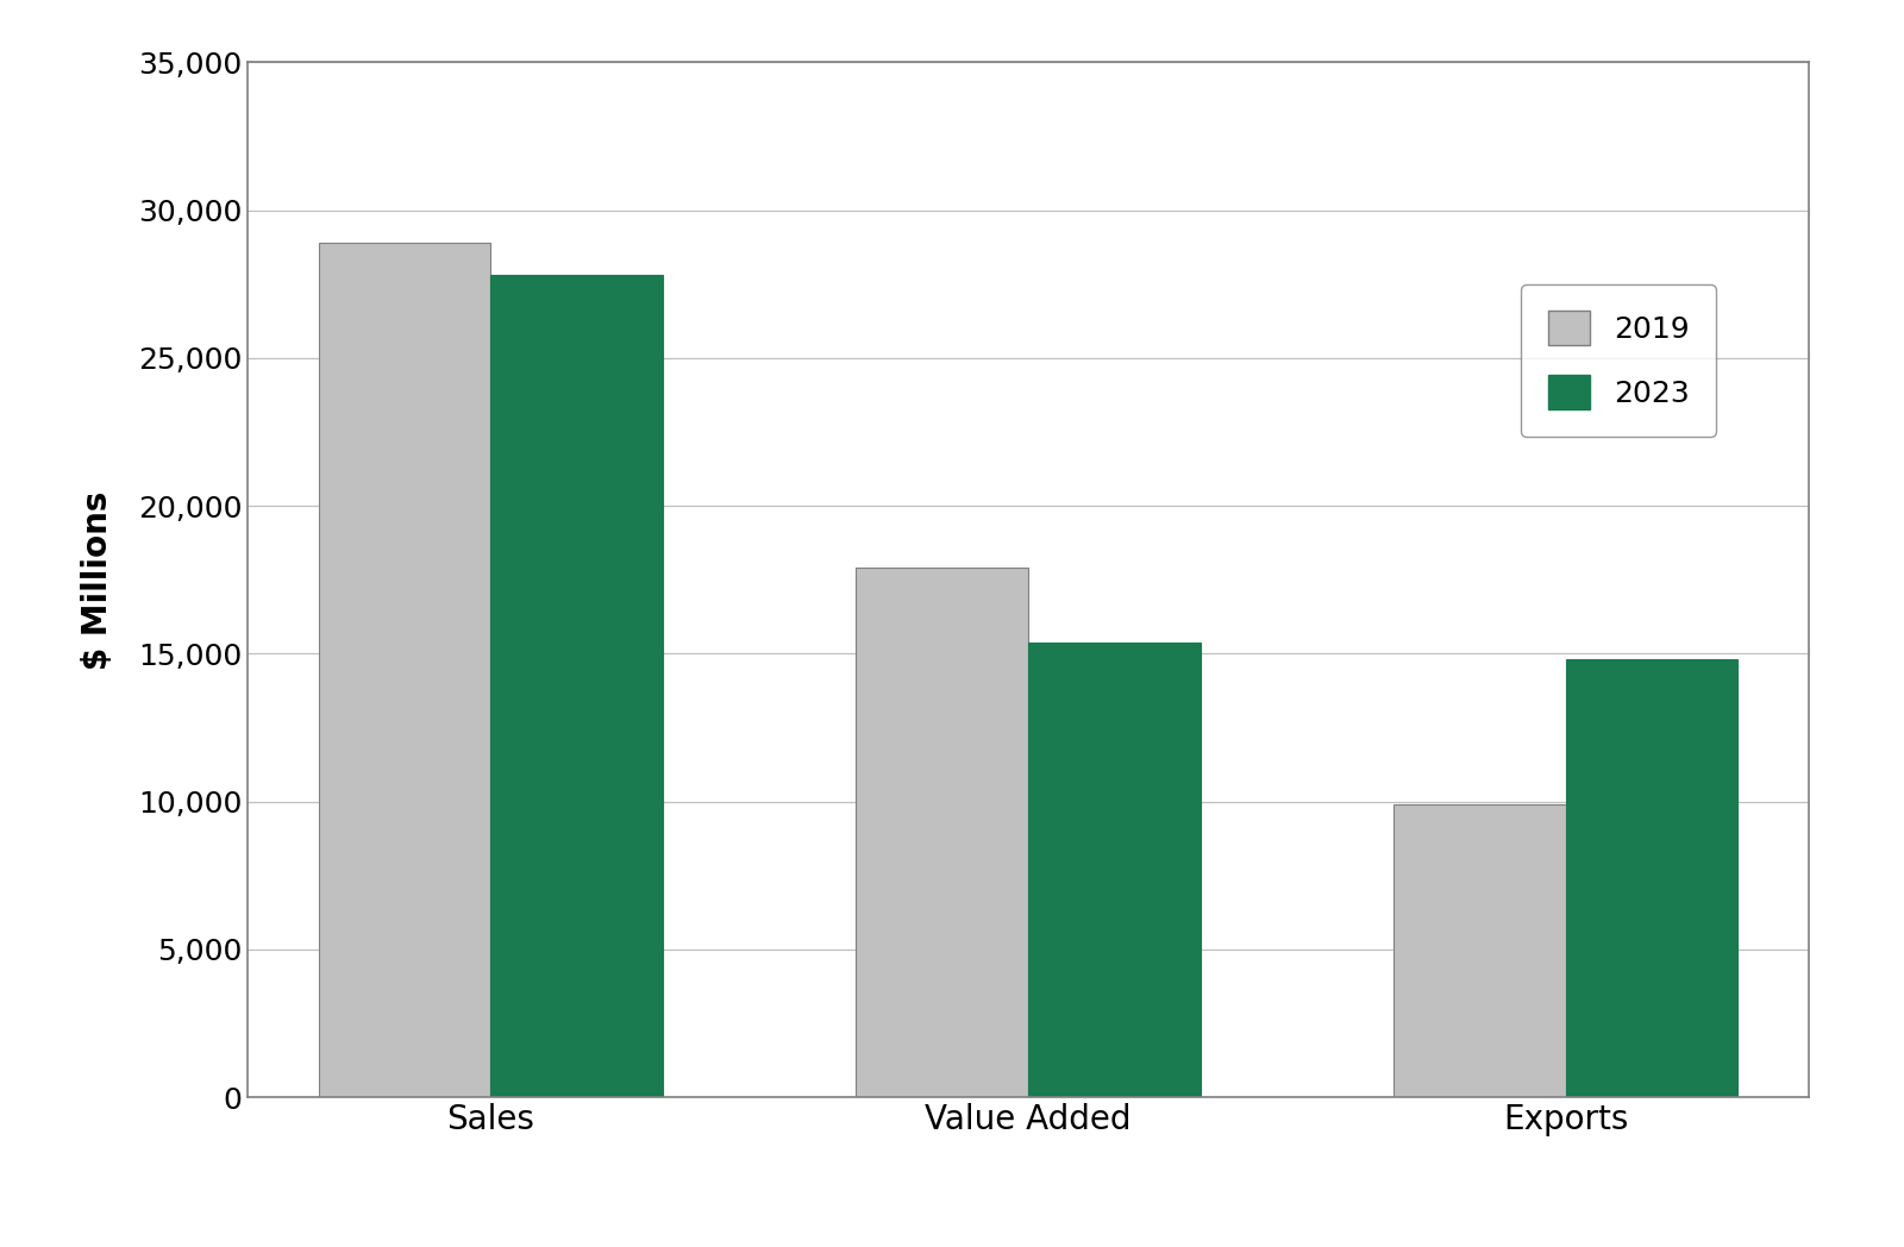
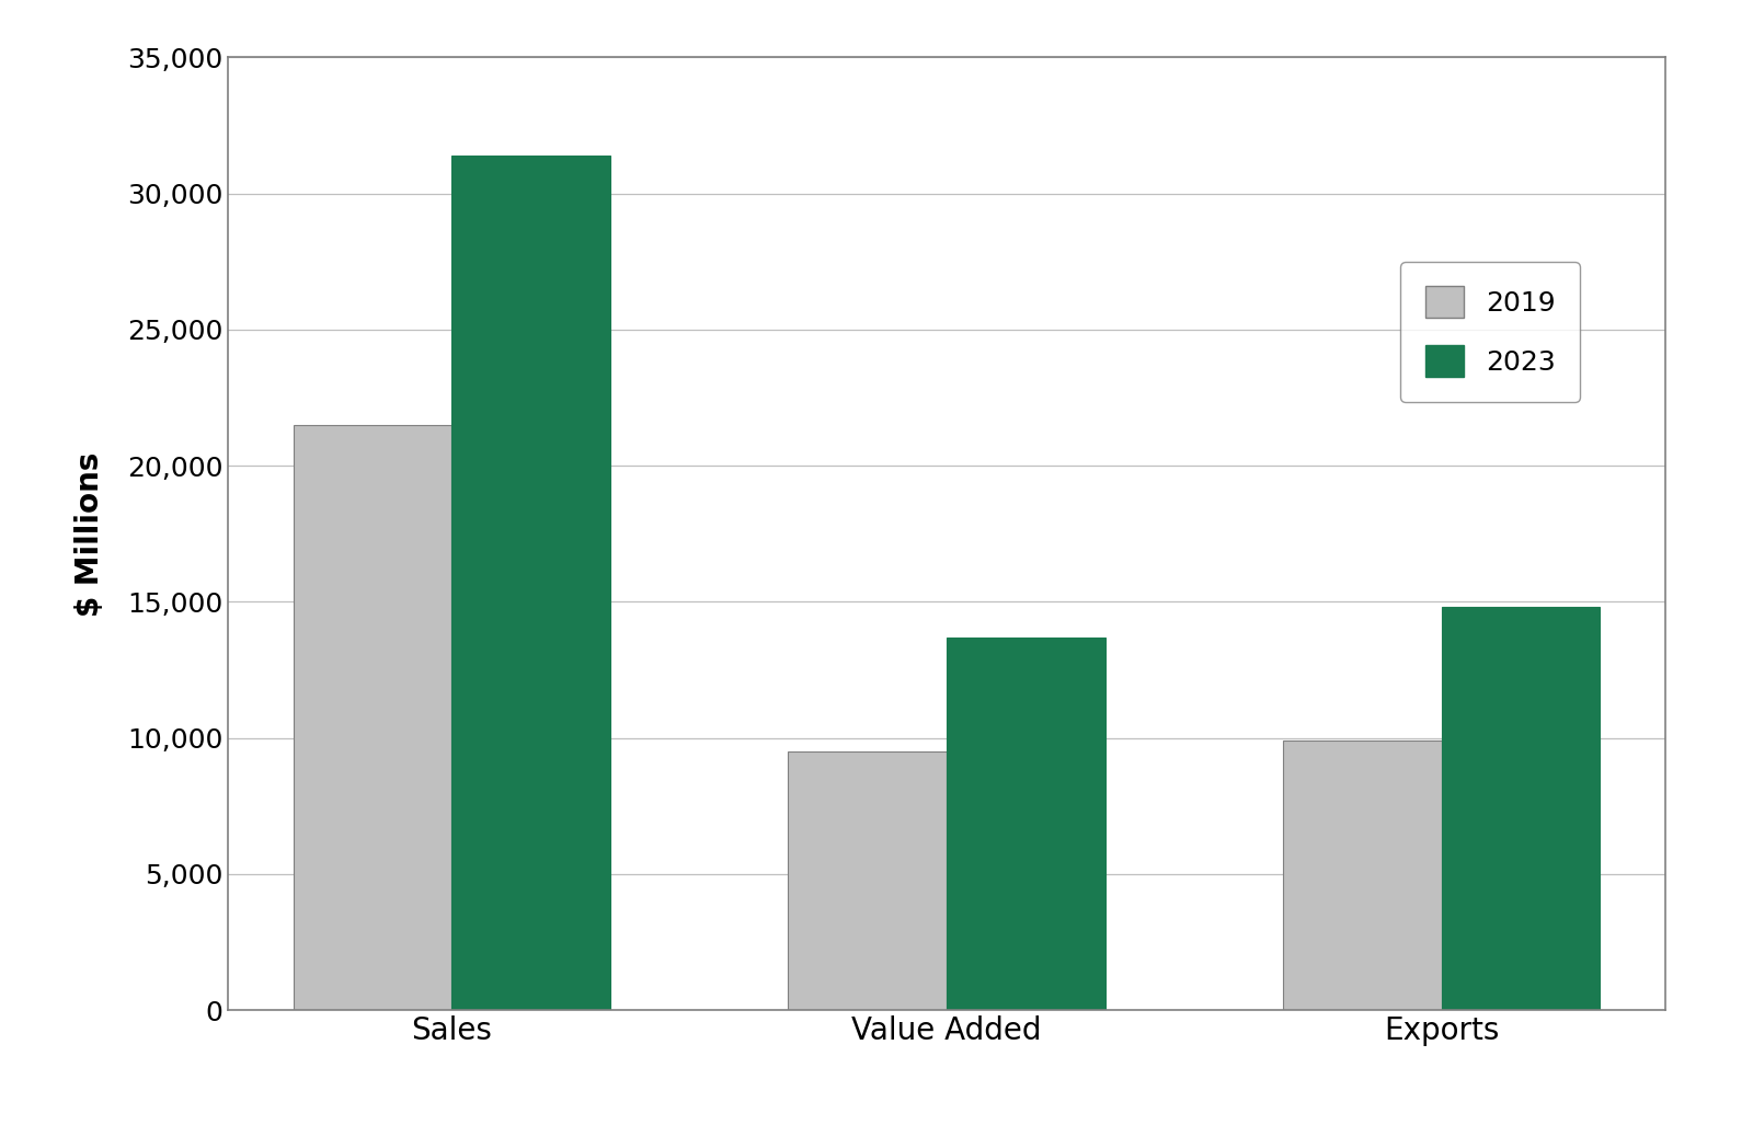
2019/Sales: 28,900 -> 21,500
2023/Sales: 27,800 -> 31,400
2019/Value Added: 17,900 -> 9,500
2023/Value Added: 15,400 -> 13,700
